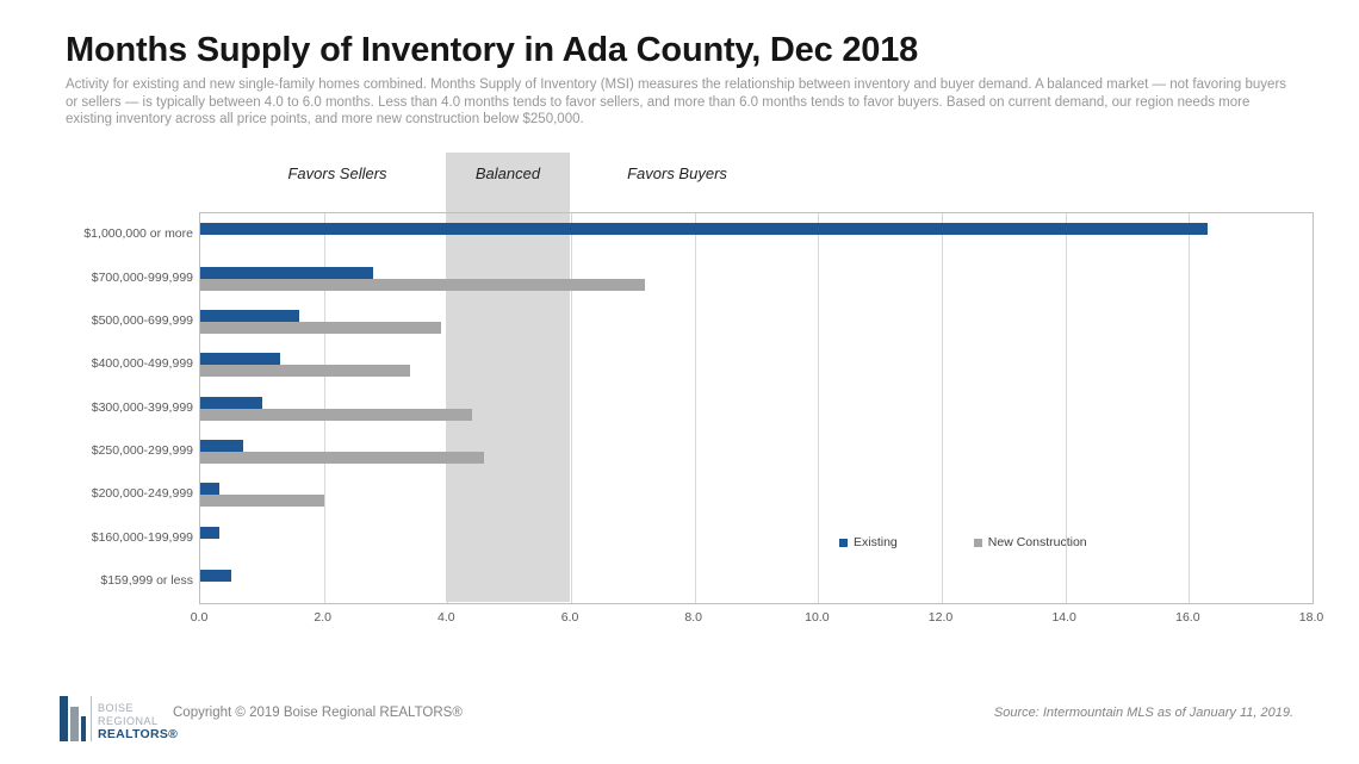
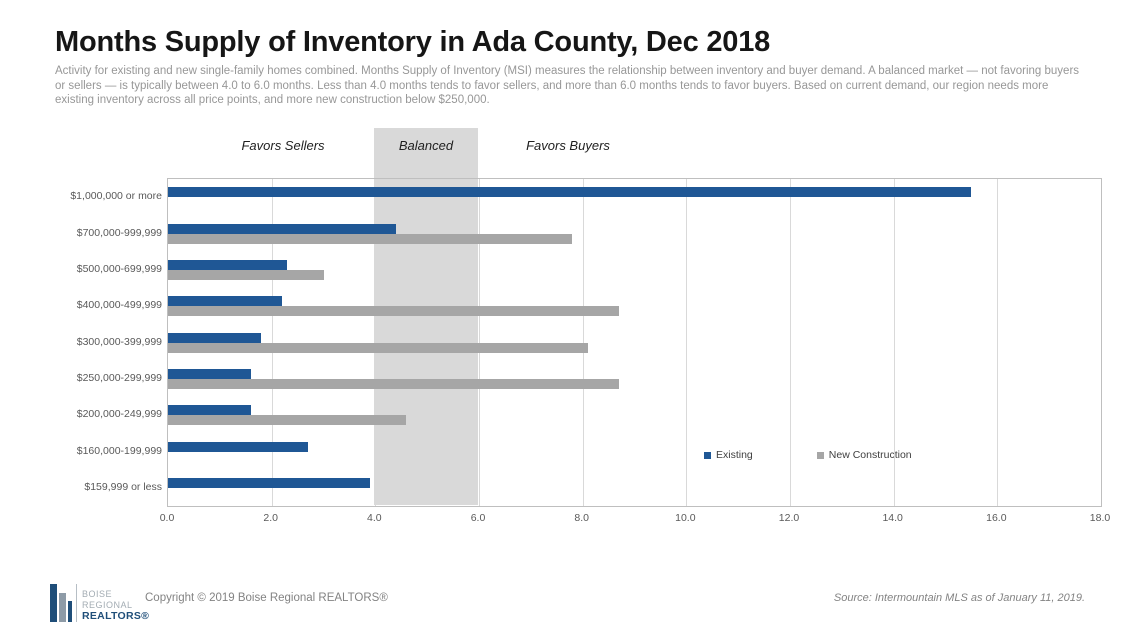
Existing/$1,000,000 or more: 16.3 -> 15.5
Existing/$700,000-999,999: 2.8 -> 4.4
New Construction/$700,000-999,999: 7.2 -> 7.8
Existing/$500,000-699,999: 1.6 -> 2.3
New Construction/$500,000-699,999: 3.9 -> 3.0
Existing/$400,000-499,999: 1.3 -> 2.2
New Construction/$400,000-499,999: 3.4 -> 8.7
Existing/$300,000-399,999: 1.0 -> 1.8
New Construction/$300,000-399,999: 4.4 -> 8.1
Existing/$250,000-299,999: 0.7 -> 1.6
New Construction/$250,000-299,999: 4.6 -> 8.7
Existing/$200,000-249,999: 0.3 -> 1.6
New Construction/$200,000-249,999: 2.0 -> 4.6
Existing/$160,000-199,999: 0.3 -> 2.7
Existing/$159,999 or less: 0.5 -> 3.9
